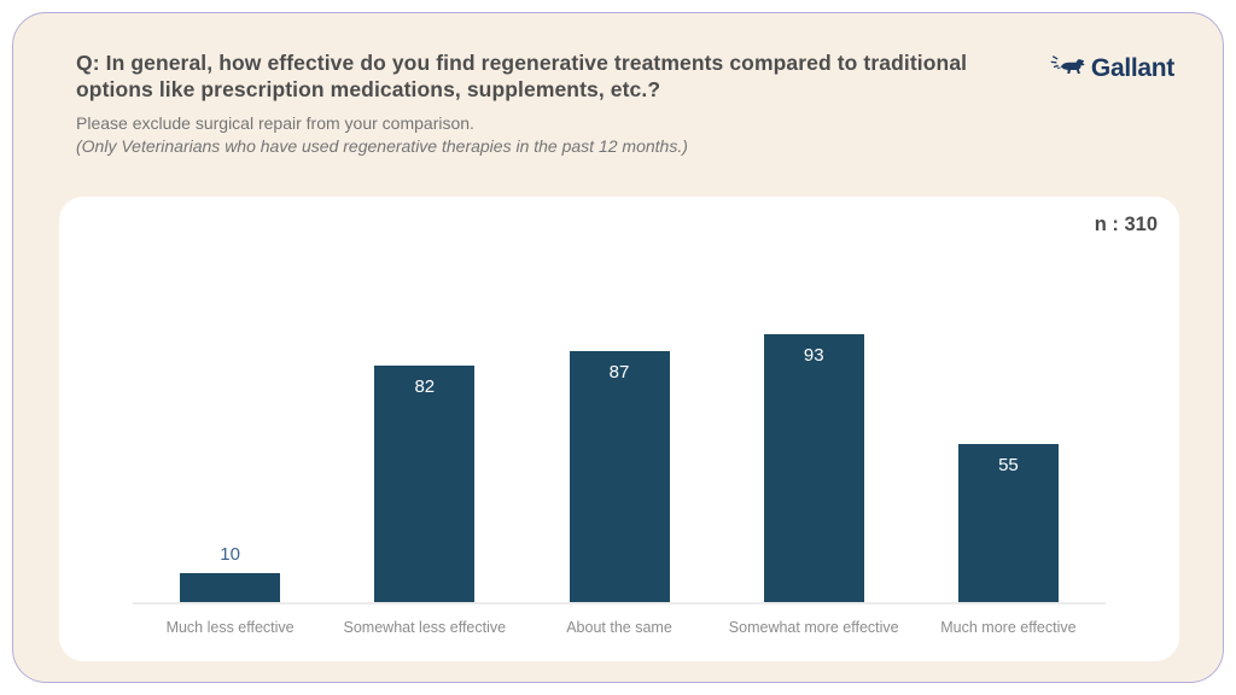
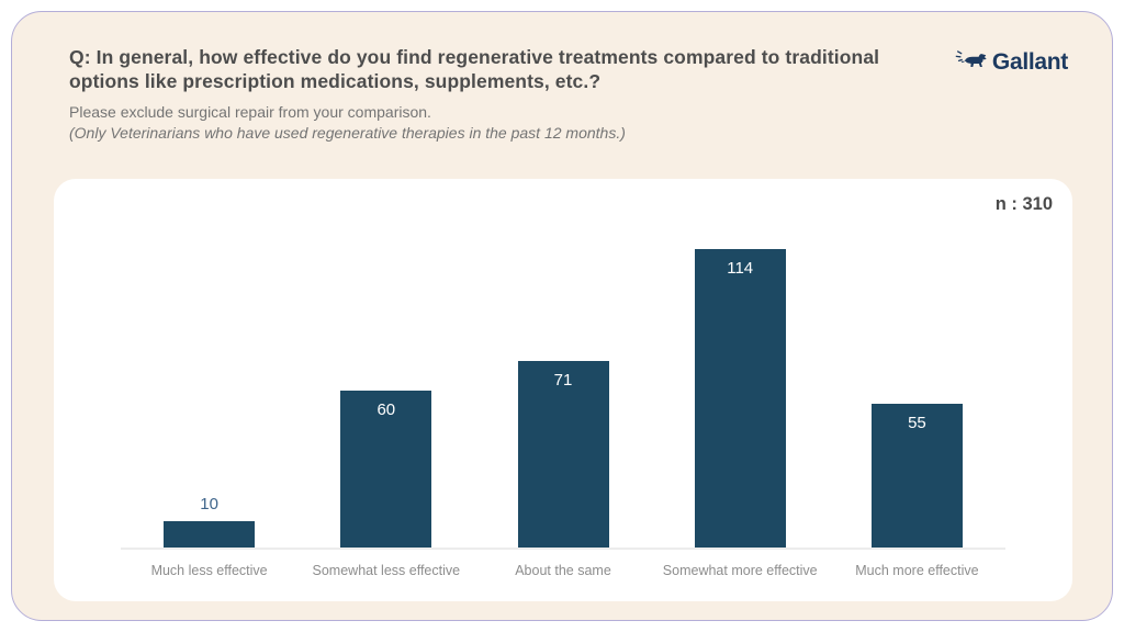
Somewhat less effective: 82 -> 60
About the same: 87 -> 71
Somewhat more effective: 93 -> 114
